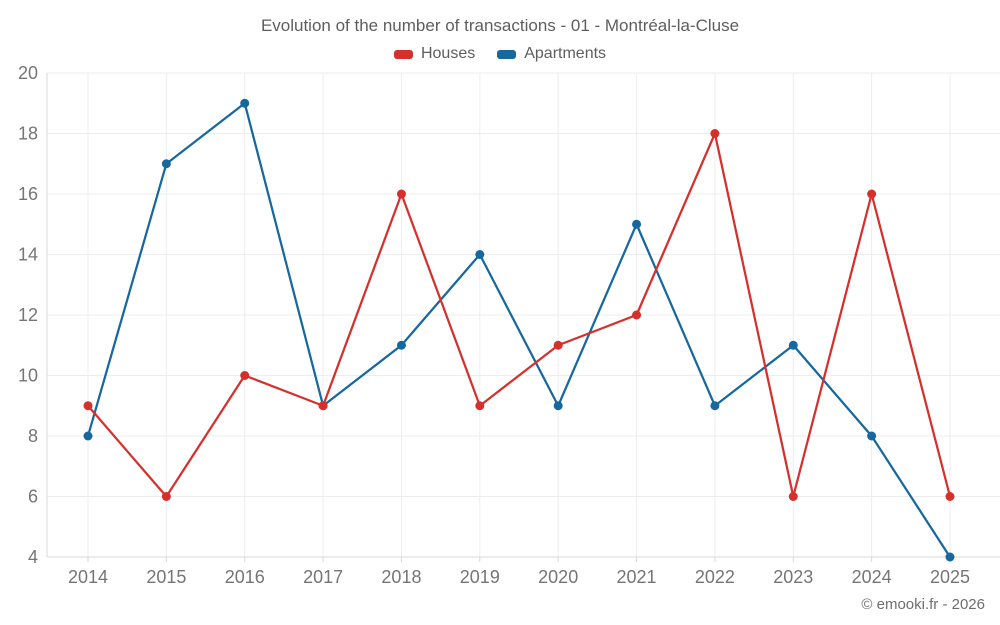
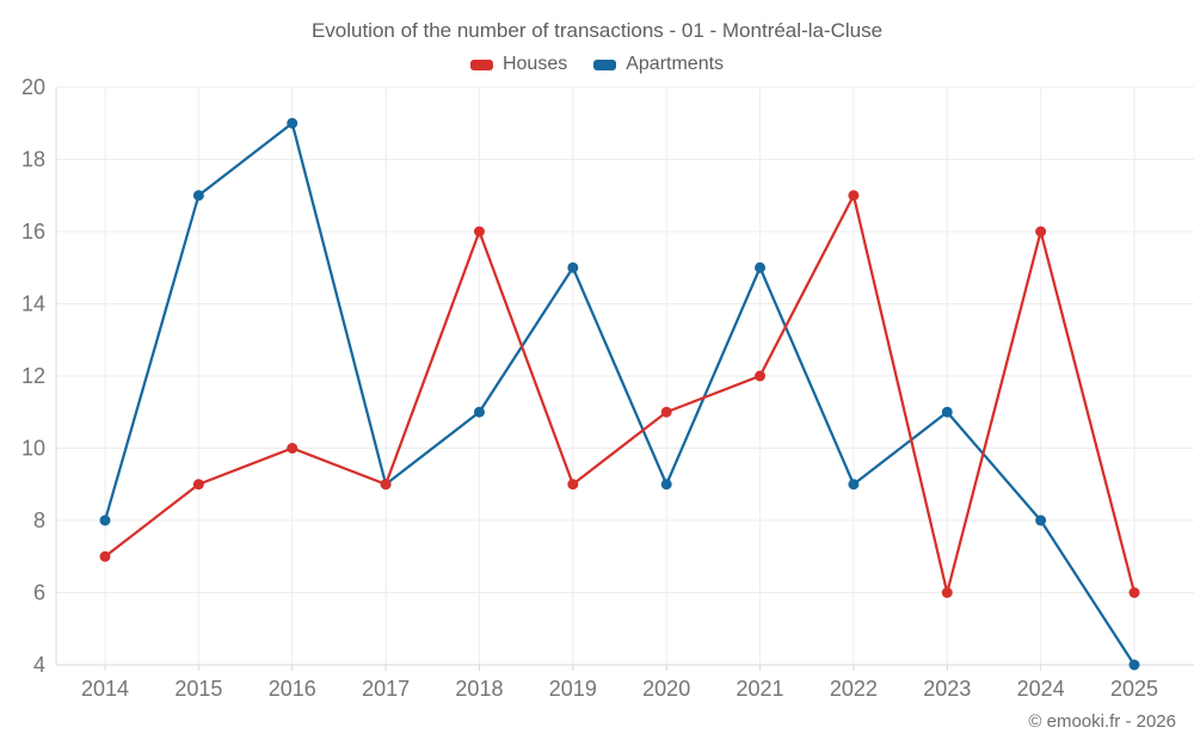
Houses/2014: 9 -> 7
Houses/2015: 6 -> 9
Apartments/2019: 14 -> 15
Houses/2022: 18 -> 17
